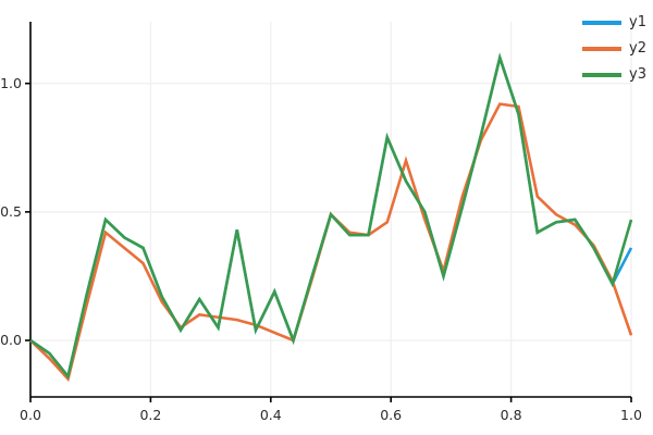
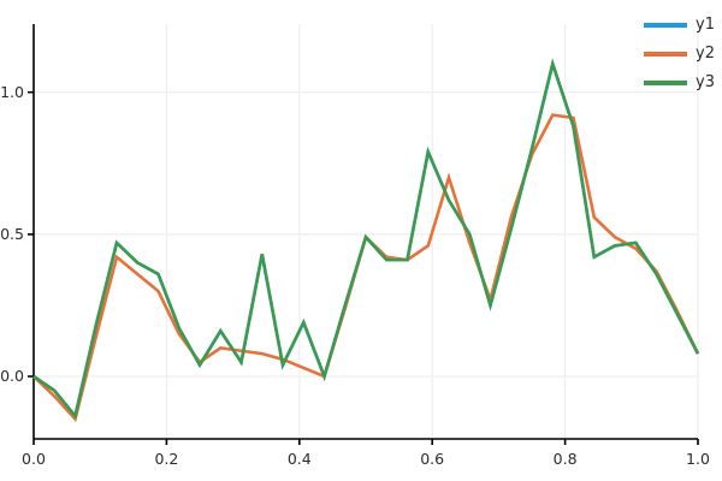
y1/1.0: 0.36 -> 0.08
y2/1.0: 0.02 -> 0.08
y3/1.0: 0.47 -> 0.08
